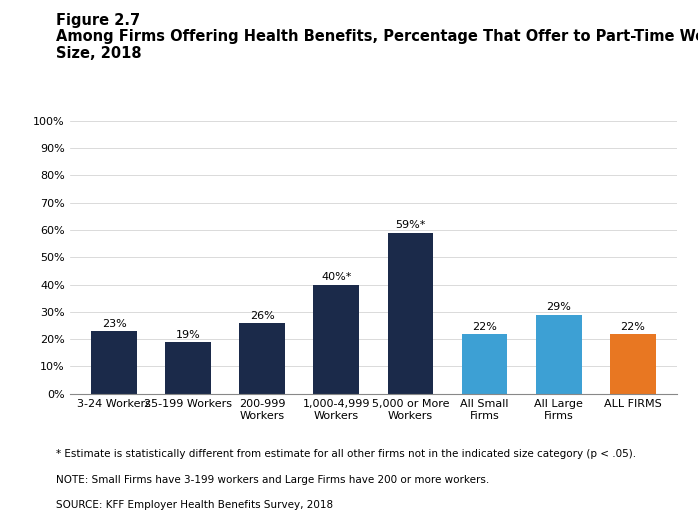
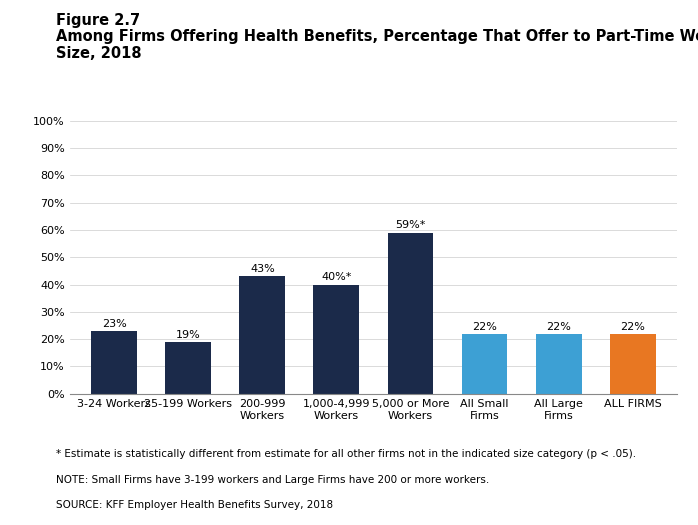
200-999 Workers: 26% -> 43%
All Large Firms: 29% -> 22%
